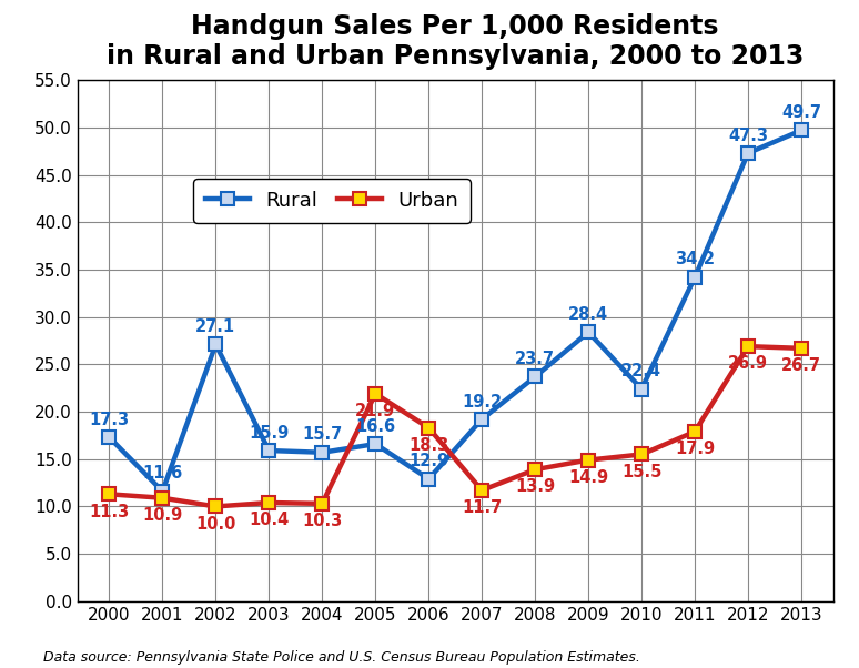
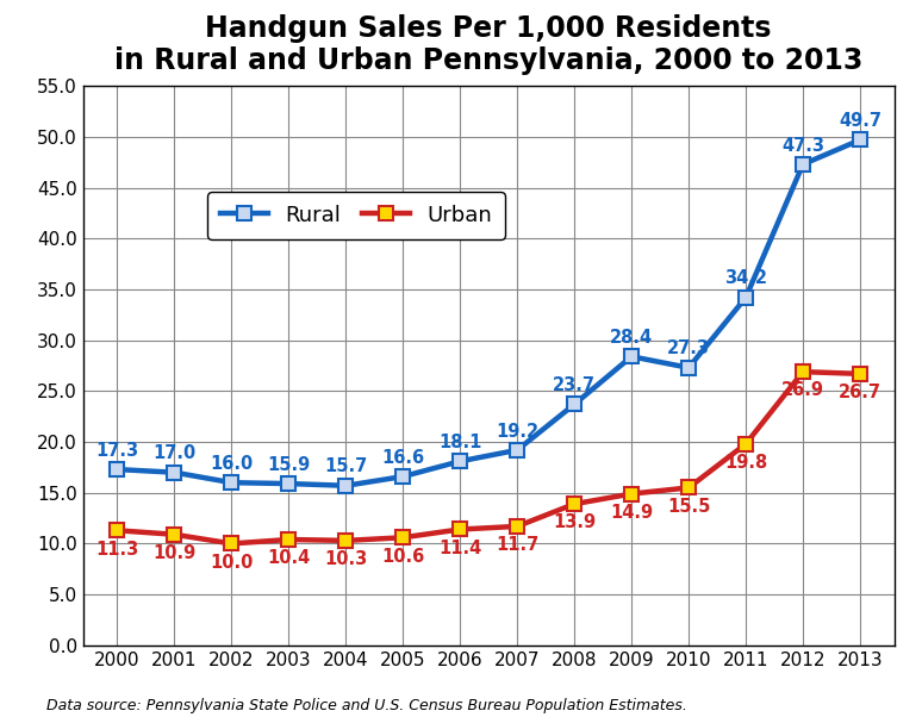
Rural/2001: 11.6 -> 17.0
Rural/2002: 27.1 -> 16.0
Urban/2005: 21.9 -> 10.6
Rural/2006: 12.9 -> 18.1
Urban/2006: 18.3 -> 11.4
Rural/2010: 22.4 -> 27.3
Urban/2011: 17.9 -> 19.8
